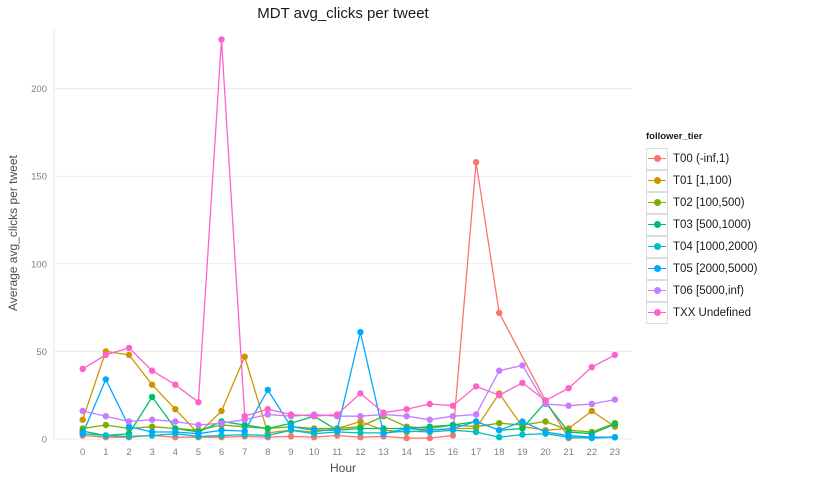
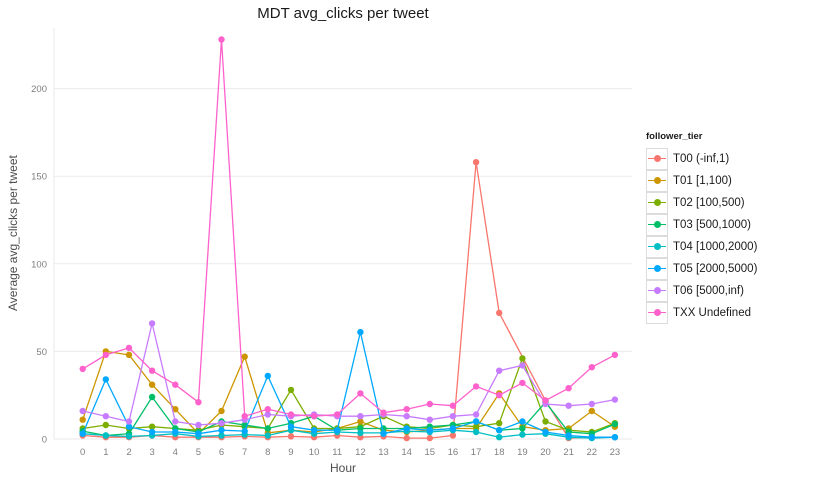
T06 [5000,inf)/3: 11 -> 66
T05 [2000,5000)/8: 28 -> 36
T02 [100,500)/9: 7 -> 28
T02 [100,500)/19: 8 -> 46
